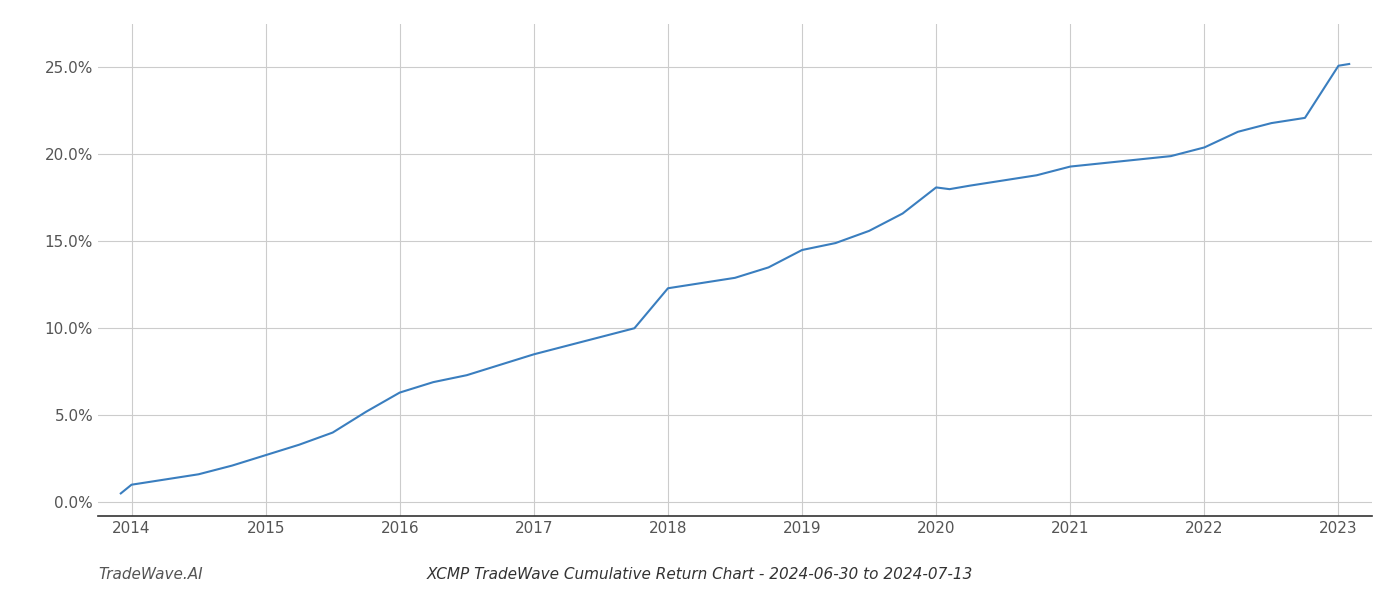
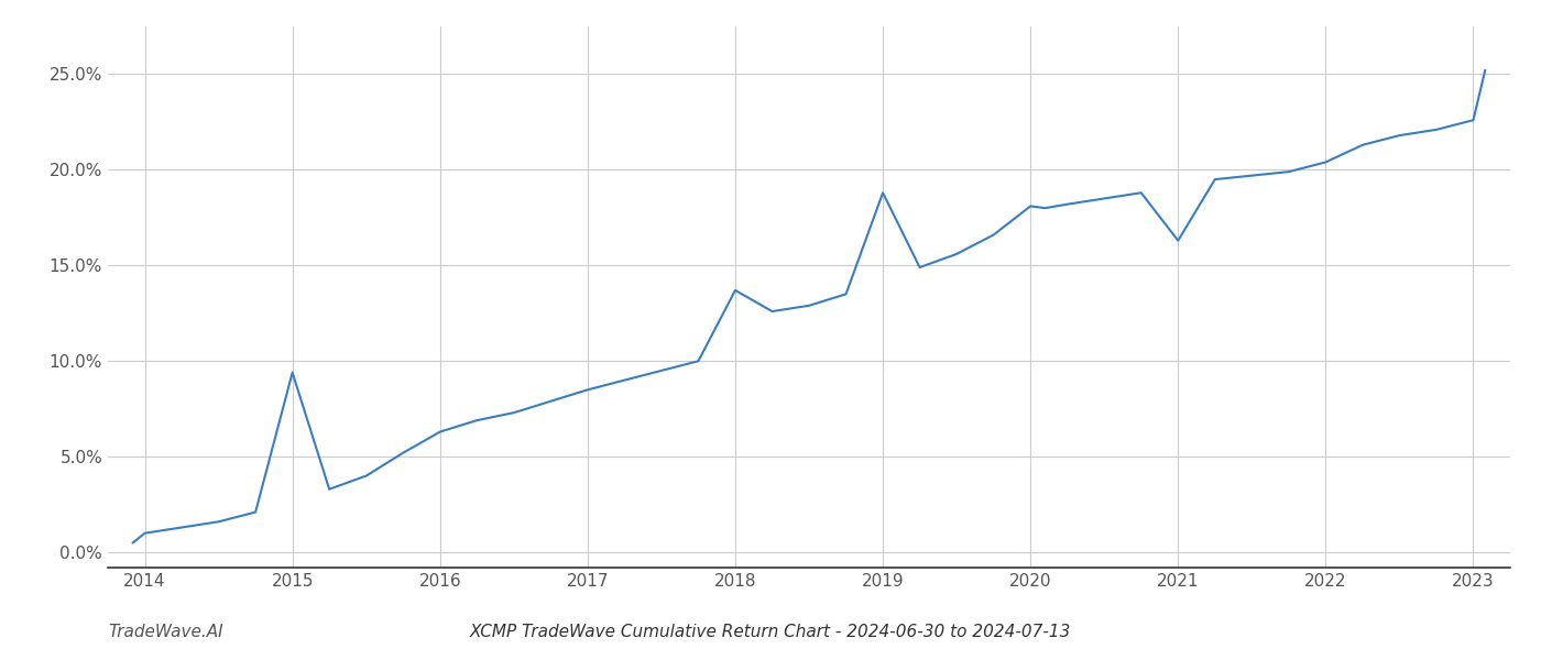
2015: 2.7% -> 9.4%
2018: 12.3% -> 13.7%
2019: 14.5% -> 18.8%
2021: 19.3% -> 16.3%
2023: 25.1% -> 22.6%
